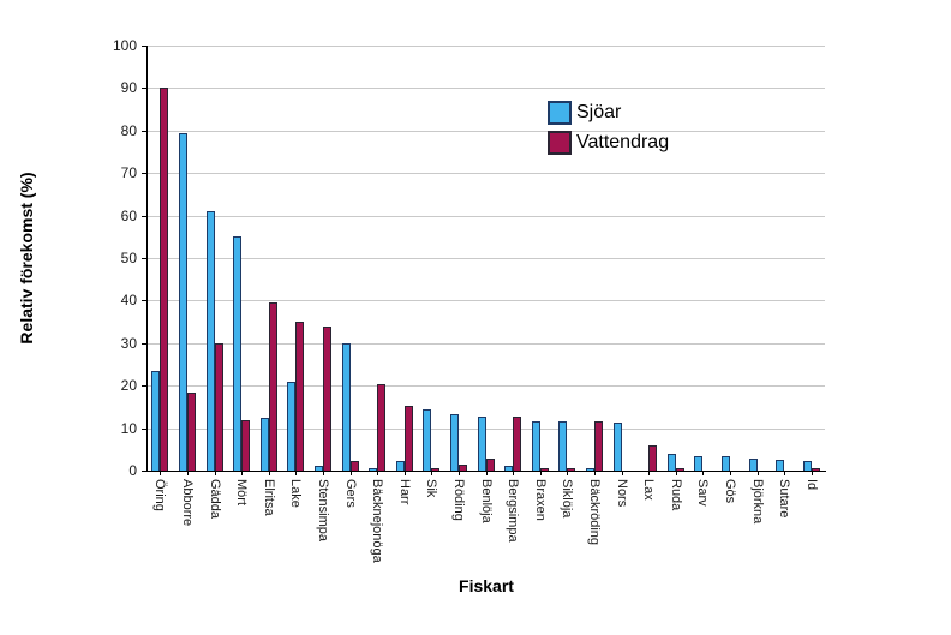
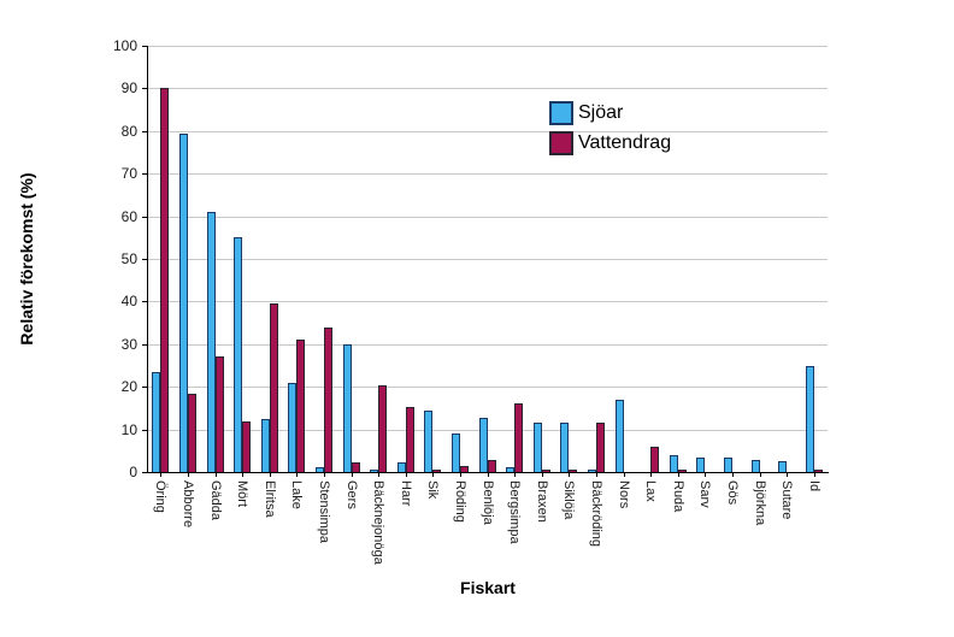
Vattendrag/Gädda: 30 -> 27
Vattendrag/Lake: 35 -> 31
Sjöar/Röding: 13 -> 9
Vattendrag/Bergsimpa: 13 -> 16
Sjöar/Nors: 11 -> 17
Sjöar/Id: 2 -> 25
